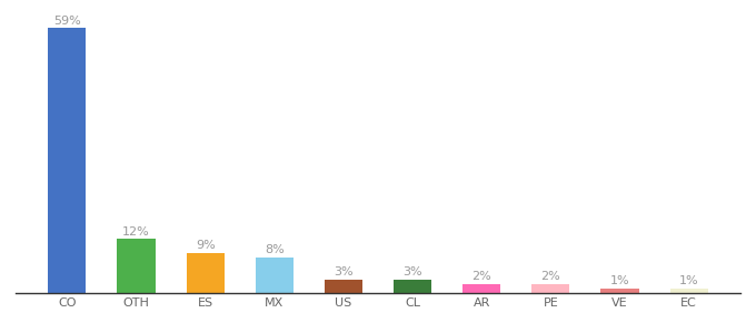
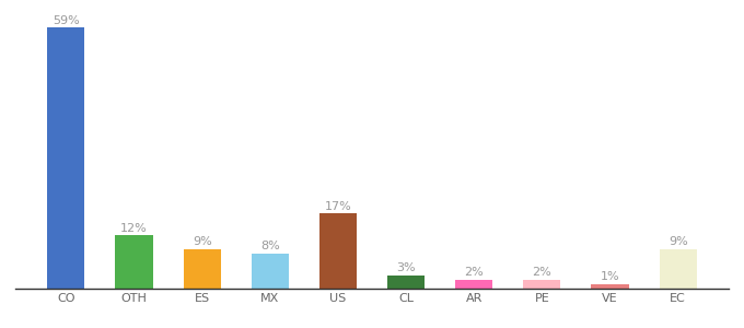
US: 3% -> 17%
EC: 1% -> 9%
